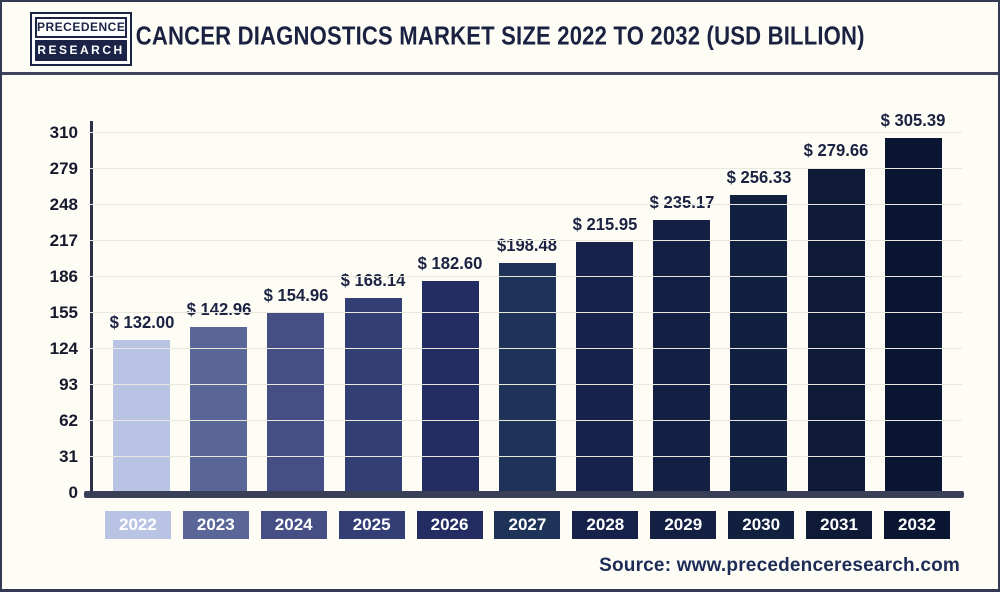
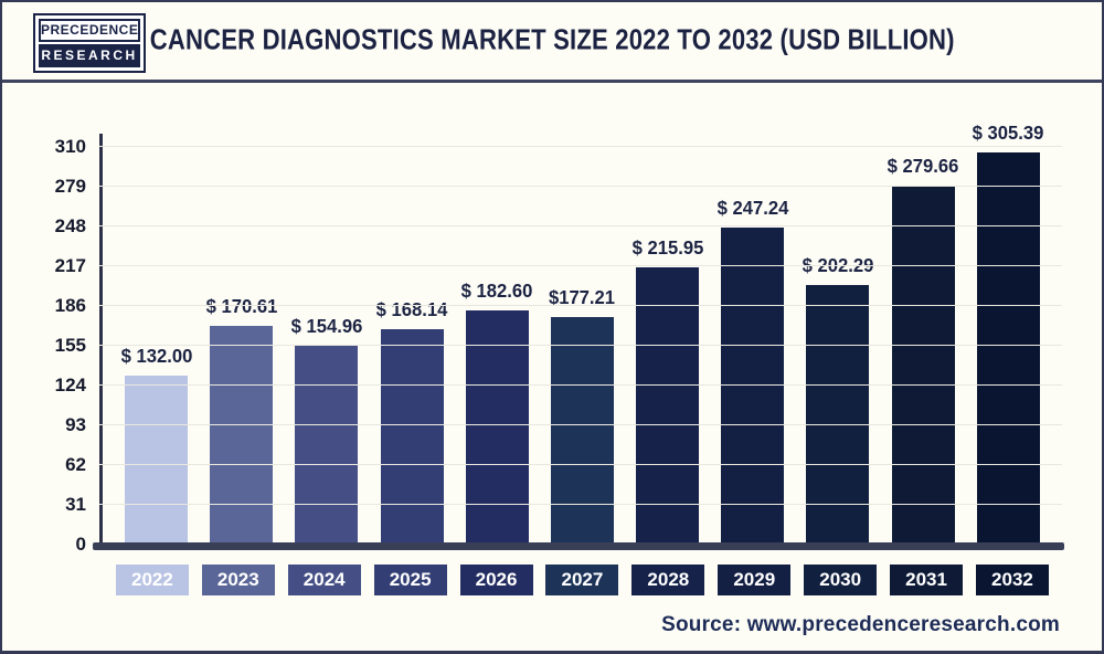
2023: 142.96 -> 170.61
2027: $198.48 -> $177.21
2029: 235.17 -> 247.24
2030: 256.33 -> 202.29
